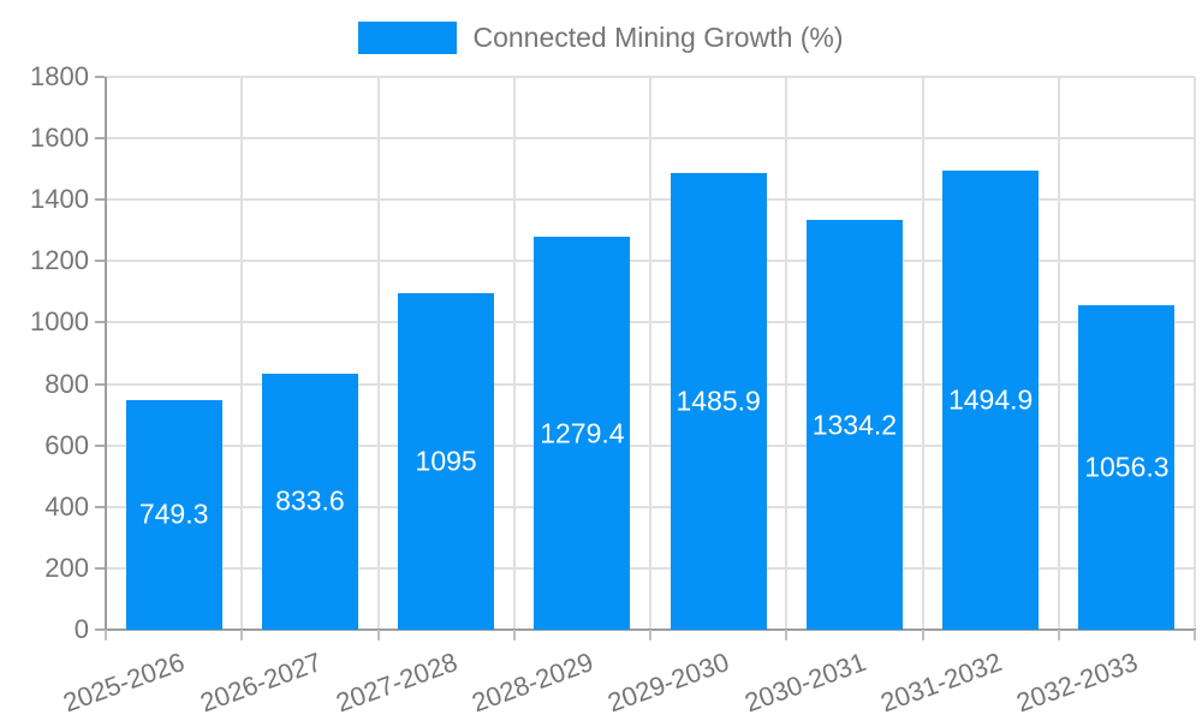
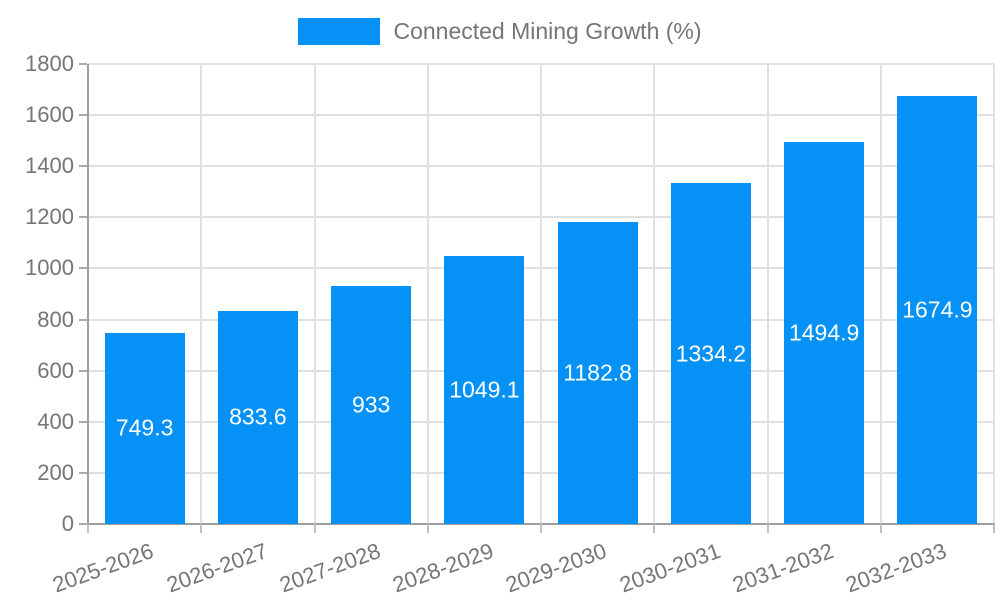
2027-2028: 1095 -> 933
2028-2029: 1279.4 -> 1049.1
2029-2030: 1485.9 -> 1182.8
2032-2033: 1056.3 -> 1674.9
